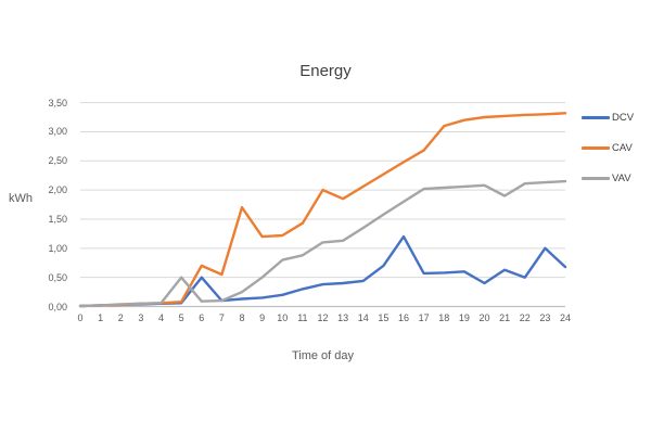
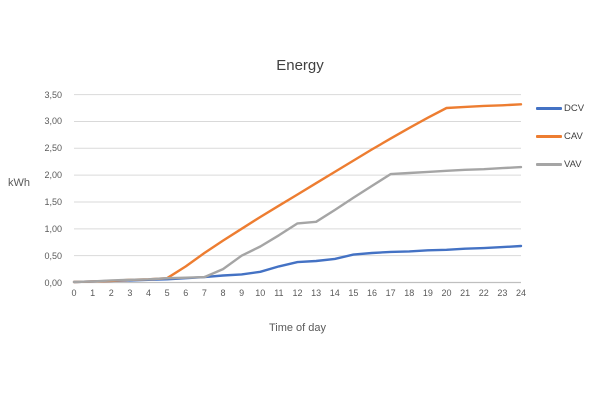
VAV/5: 0,5 -> 0,1
DCV/6: 0,5 -> 0,1
CAV/6: 0,7 -> 0,3
CAV/8: 1,7 -> 0,8
CAV/9: 1,2 -> 1,0
VAV/10: 0,8 -> 0,7
CAV/12: 2,0 -> 1,6
DCV/15: 0,7 -> 0,5
DCV/16: 1,2 -> 0,6
CAV/18: 3,1 -> 2,9
CAV/19: 3,2 -> 3,1
DCV/20: 0,4 -> 0,6
VAV/21: 1,9 -> 2,1
DCV/22: 0,5 -> 0,6
DCV/23: 1,0 -> 0,7
